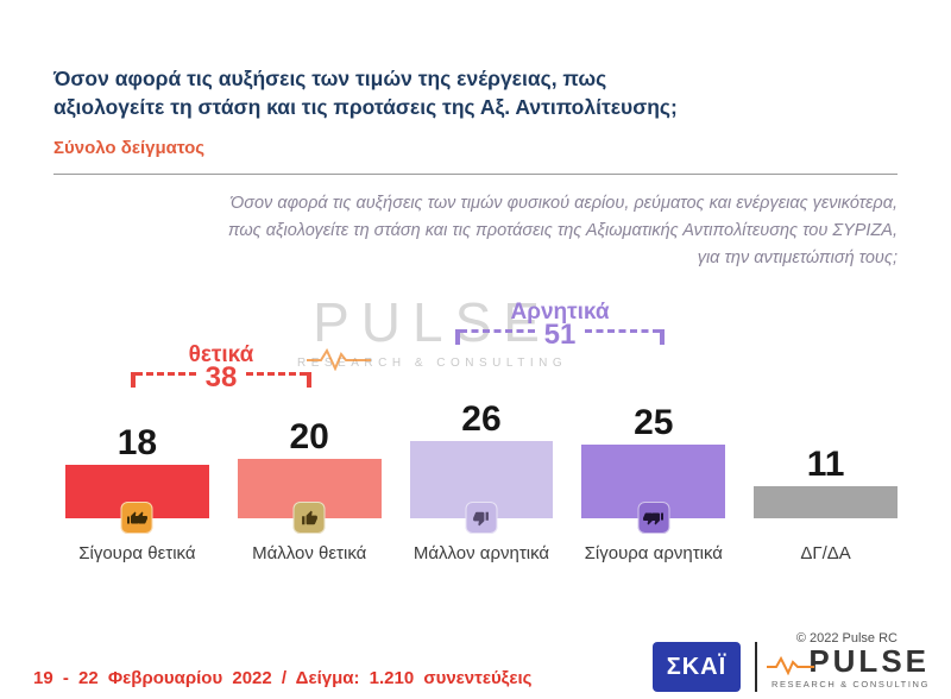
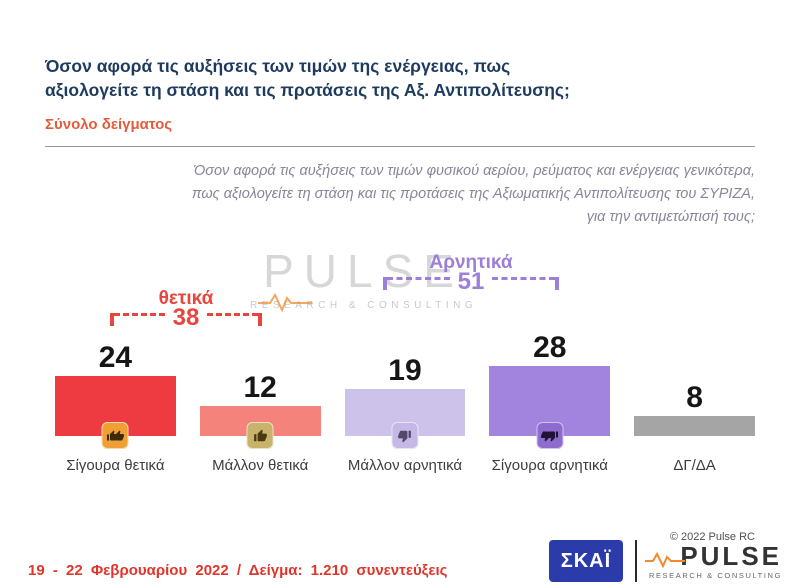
Σίγουρα θετικά: 18 -> 24
Μάλλον θετικά: 20 -> 12
Μάλλον αρνητικά: 26 -> 19
Σίγουρα αρνητικά: 25 -> 28
ΔΓ/ΔΑ: 11 -> 8
